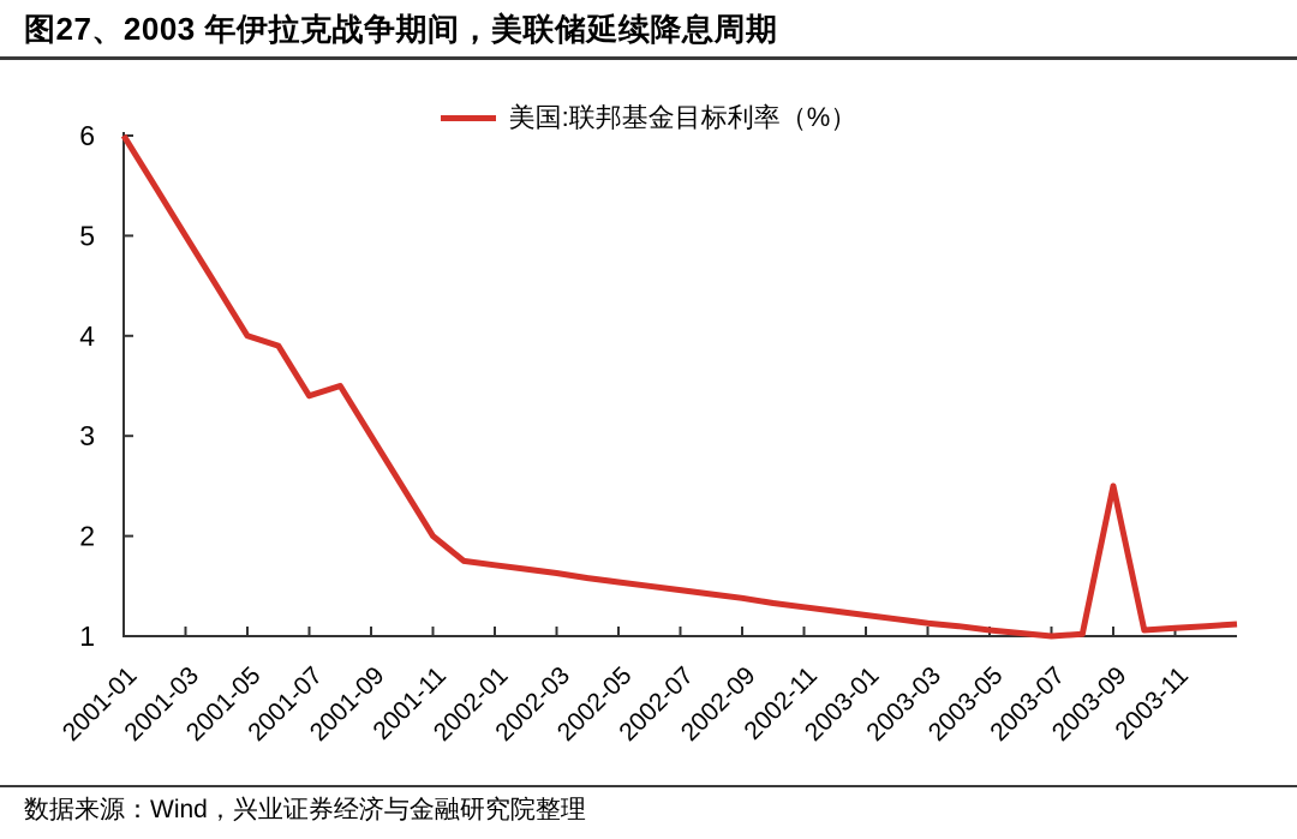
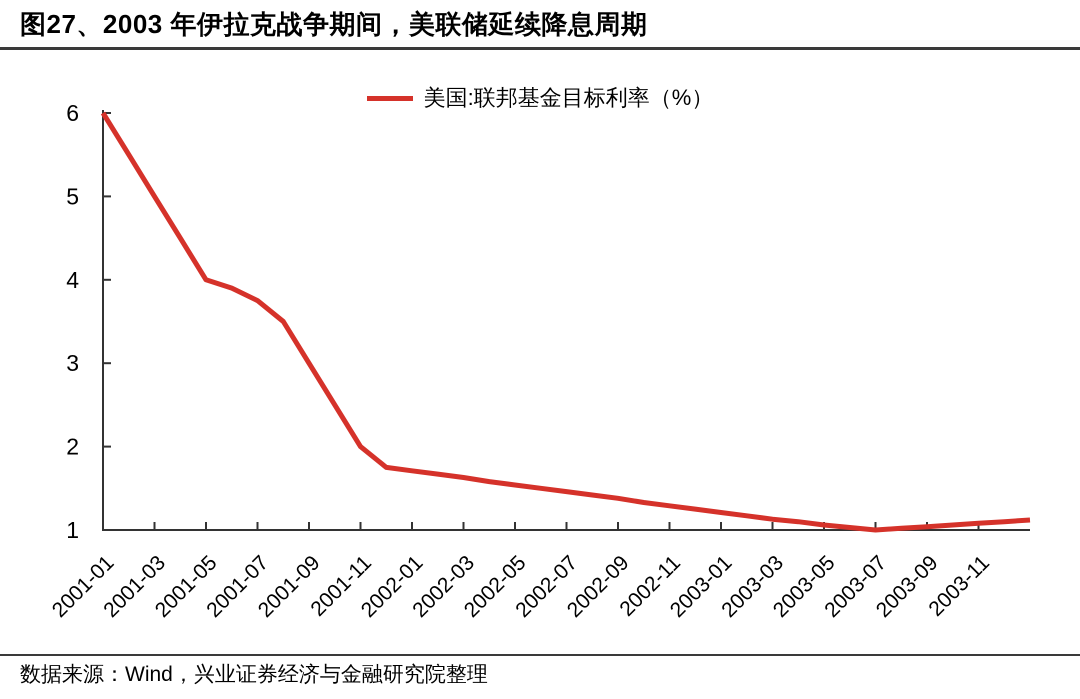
2001-07: 3.4 -> 3.8
2003-09: 2.5 -> 1.0
